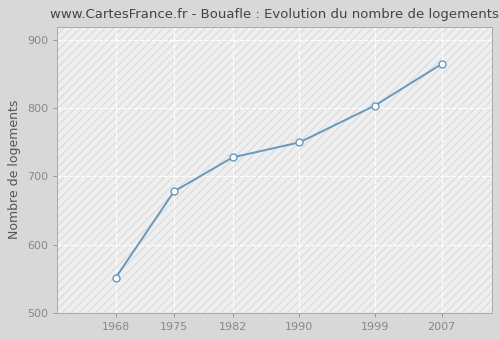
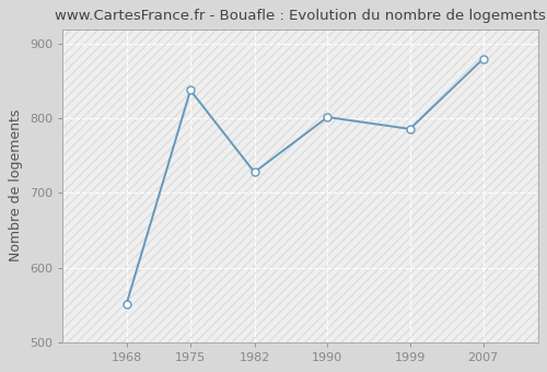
1975: 678 -> 838
1990: 750 -> 802
1999: 804 -> 786
2007: 865 -> 880
